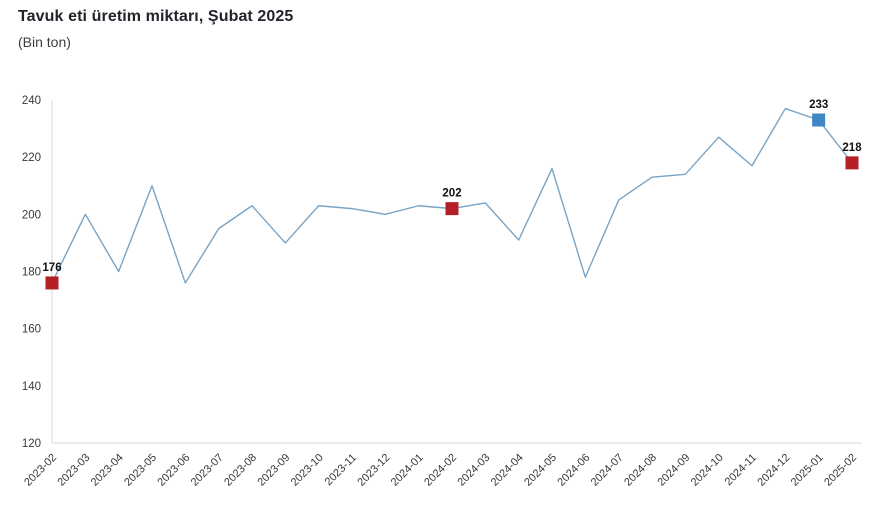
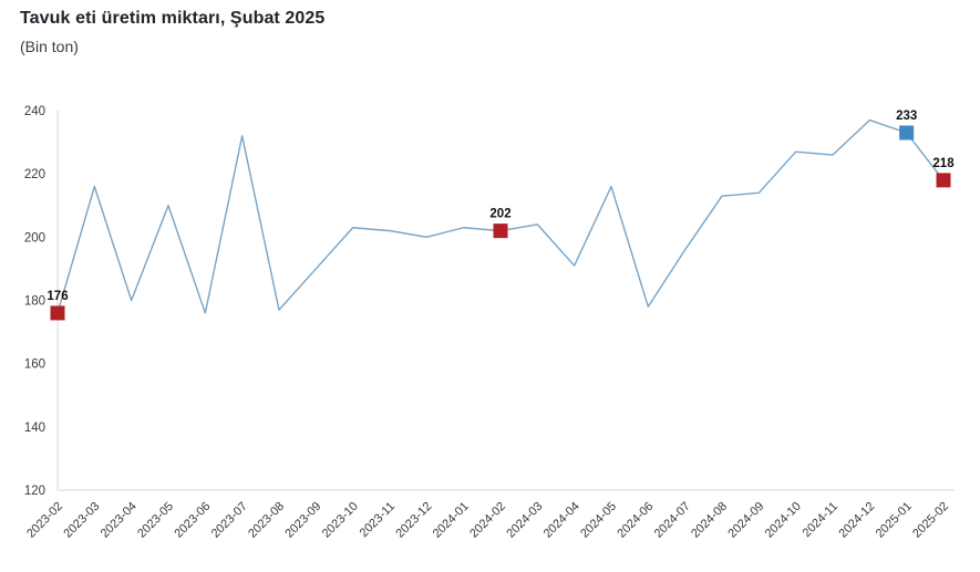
2023-03: 200 -> 216
2023-07: 195 -> 232
2023-08: 203 -> 177
2024-07: 205 -> 196
2024-11: 217 -> 226
